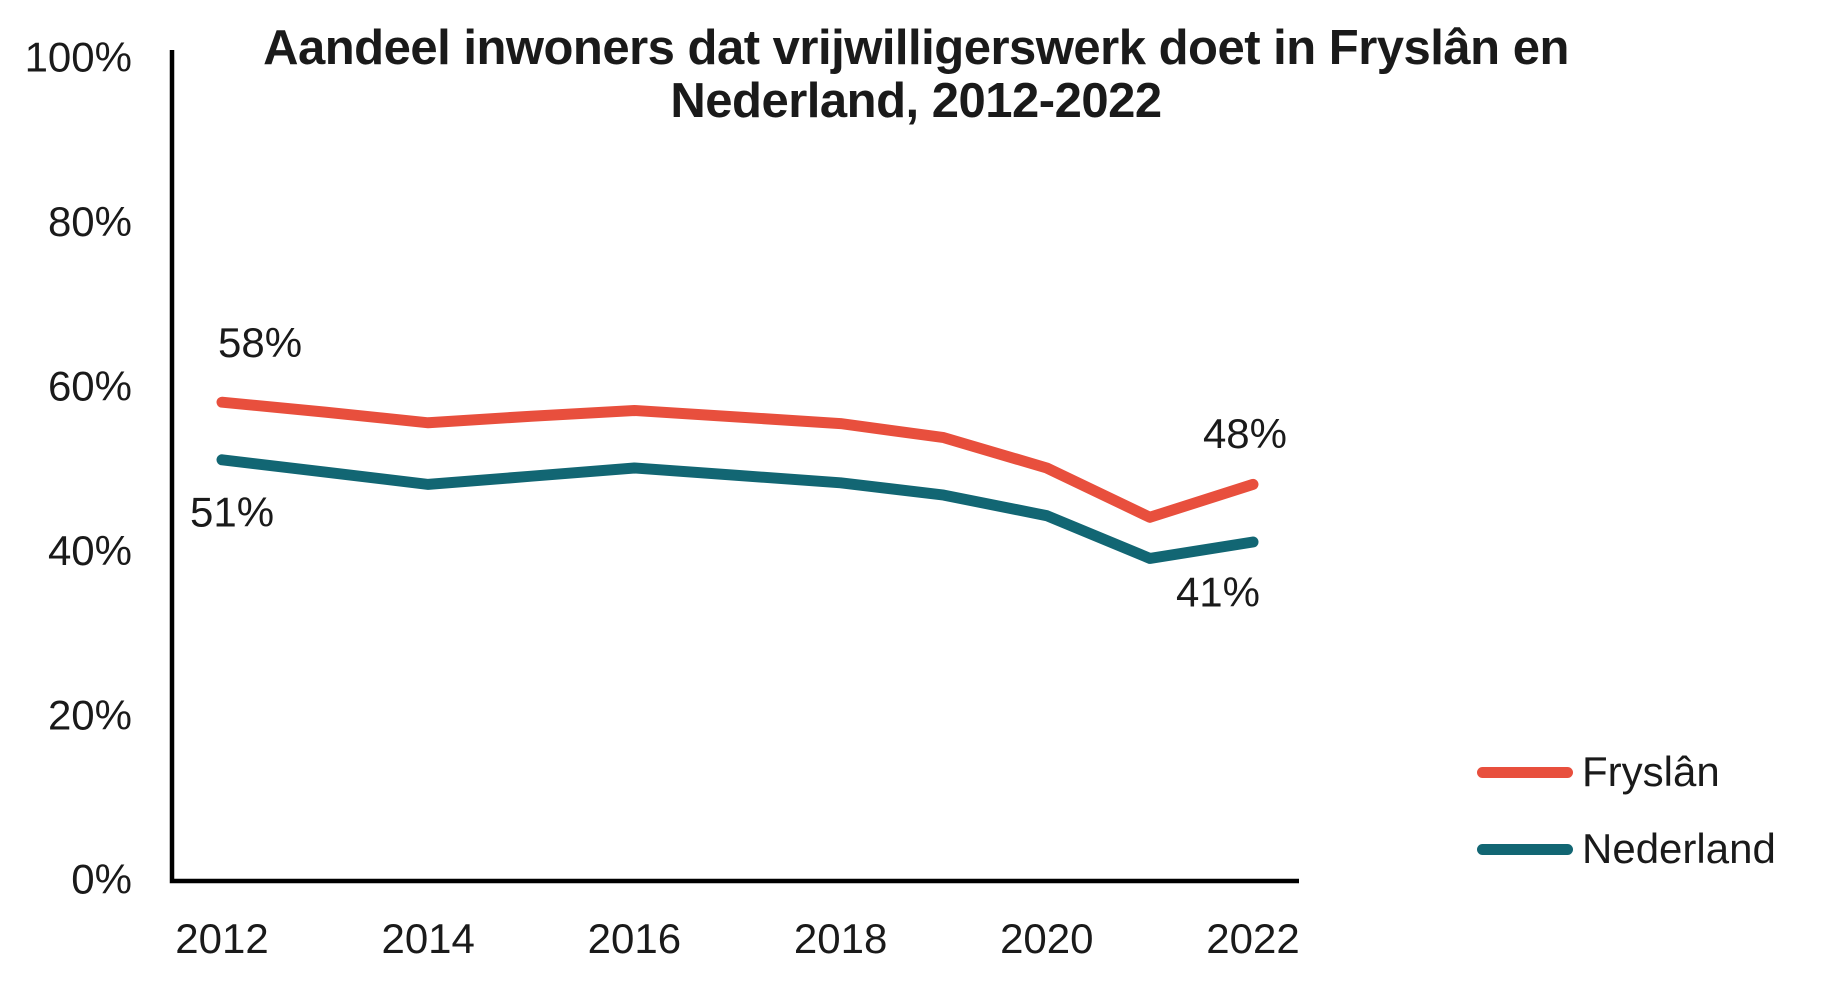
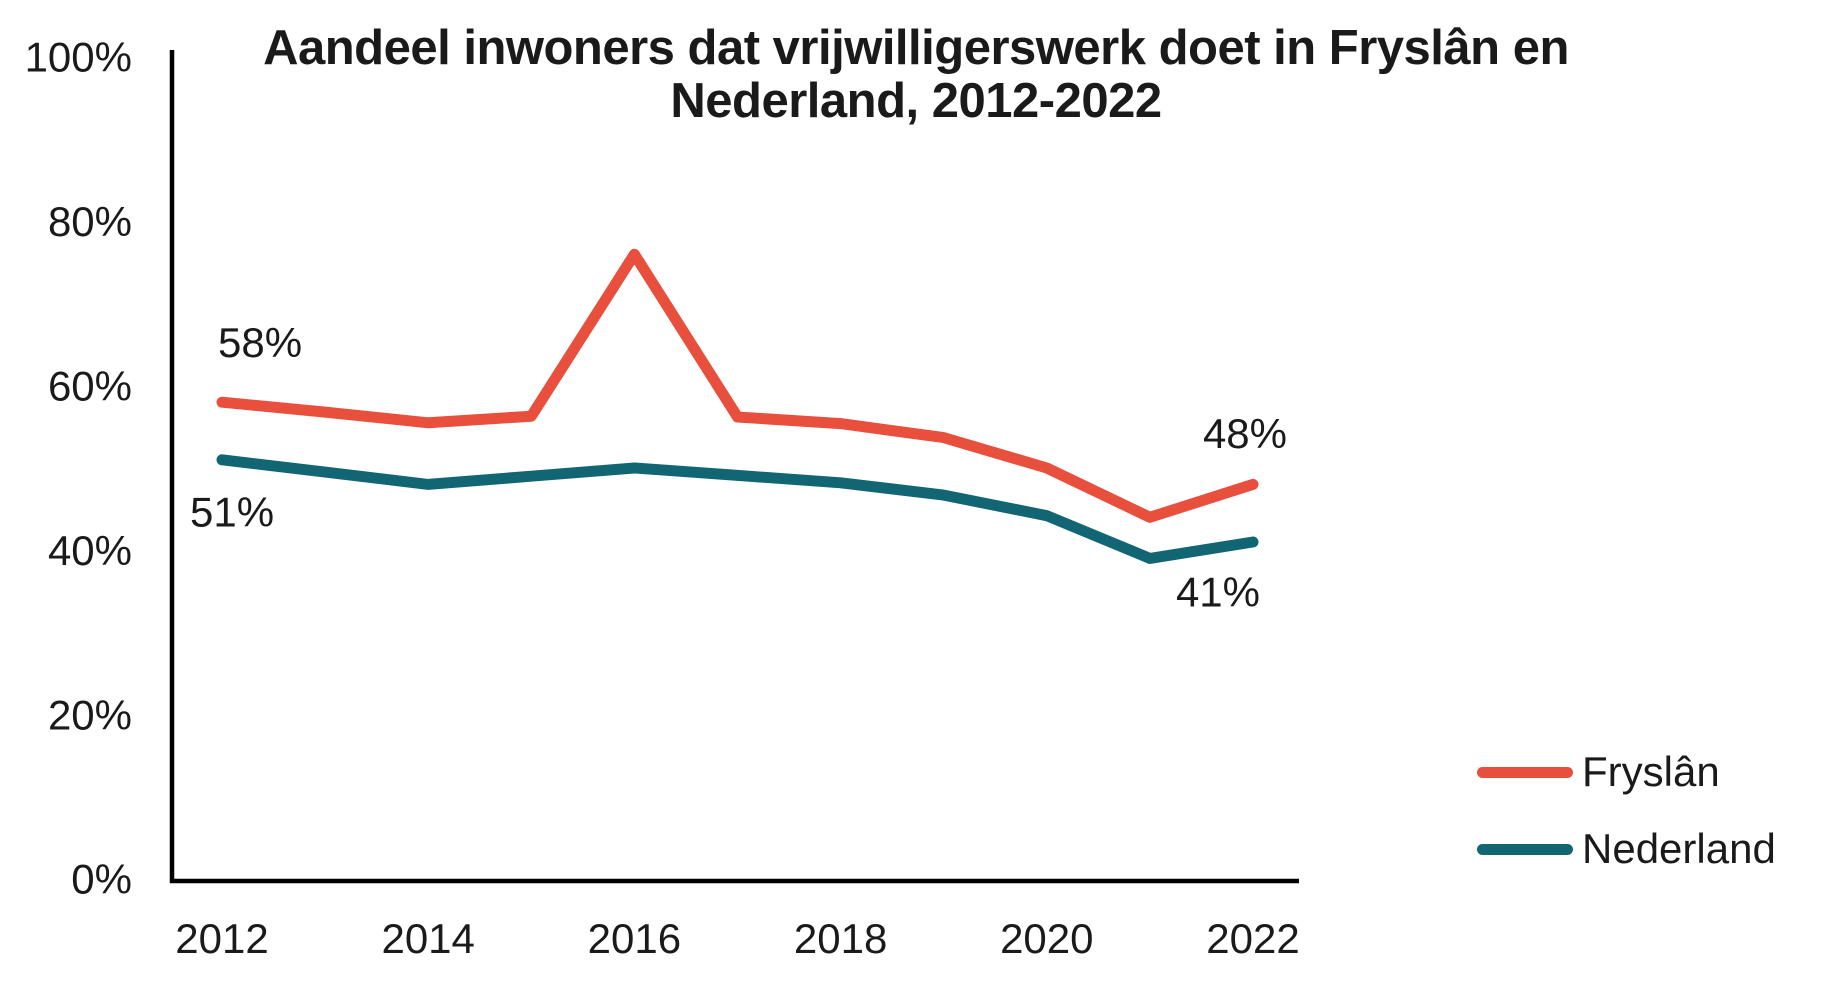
Fryslân/2016: 57% -> 76%
